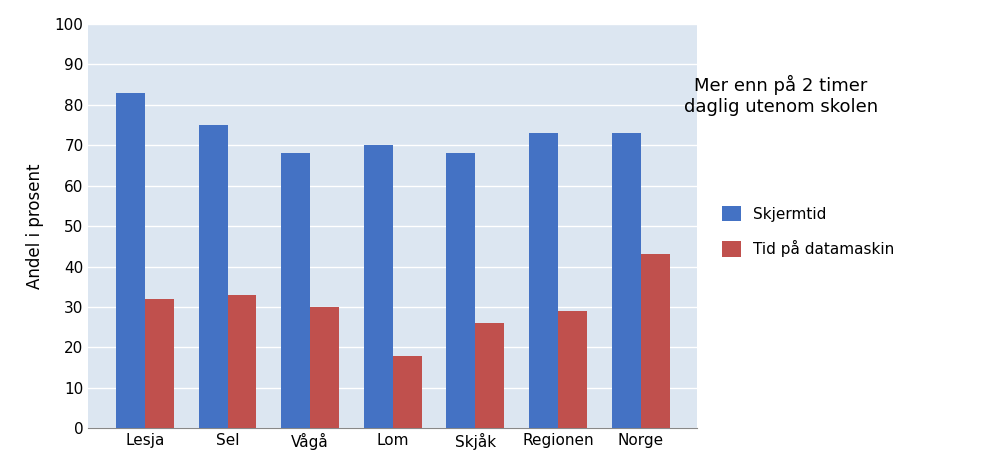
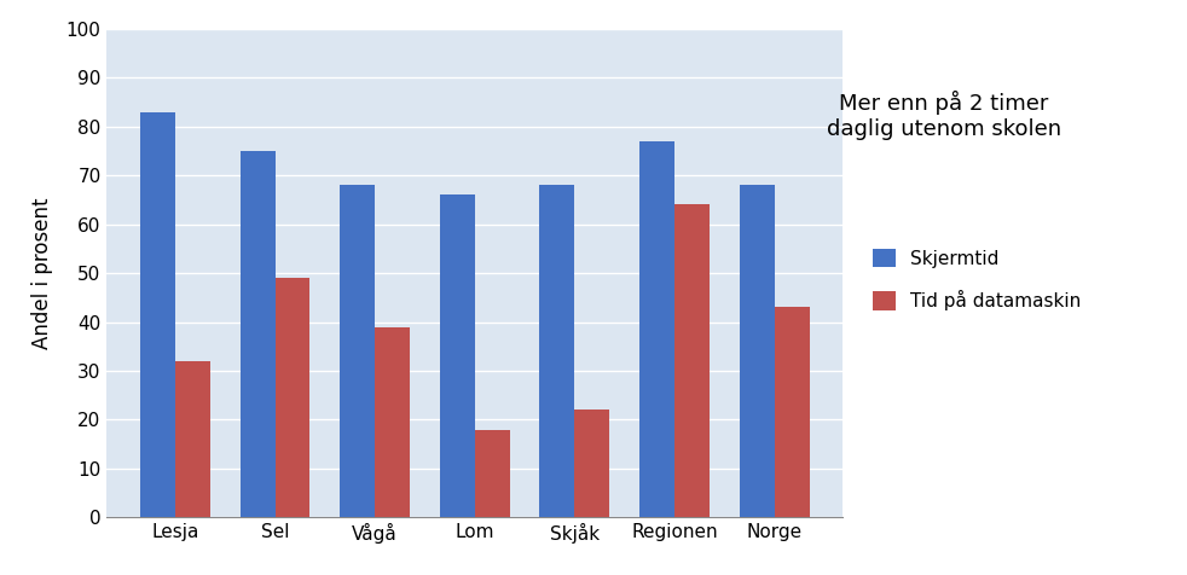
Tid på datamaskin/Sel: 33 -> 49
Tid på datamaskin/Vågå: 30 -> 39
Skjermtid/Lom: 70 -> 66
Tid på datamaskin/Skjåk: 26 -> 22
Skjermtid/Regionen: 73 -> 77
Tid på datamaskin/Regionen: 29 -> 64
Skjermtid/Norge: 73 -> 68
